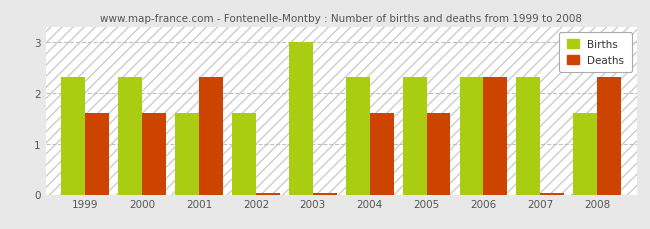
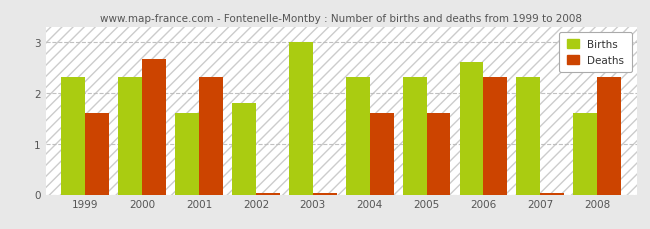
Deaths/2000: 1.60 -> 2.66
Births/2002: 1.6 -> 1.8
Births/2006: 2.3 -> 2.6
